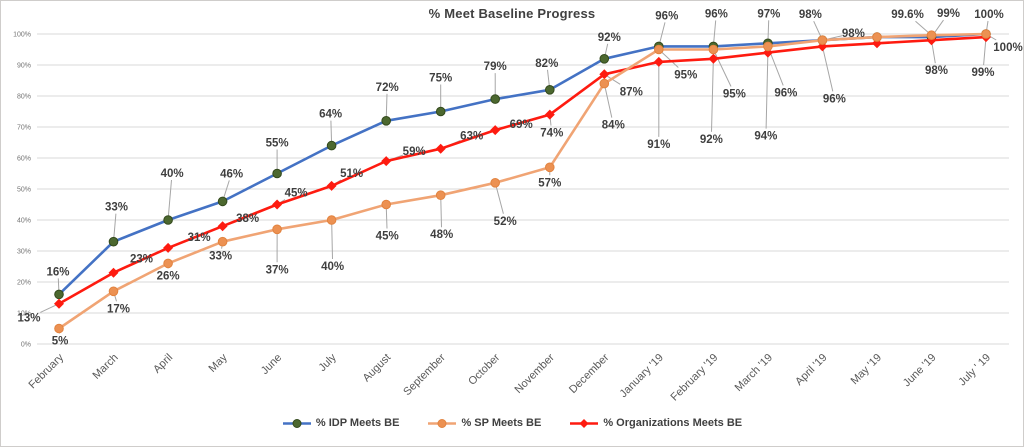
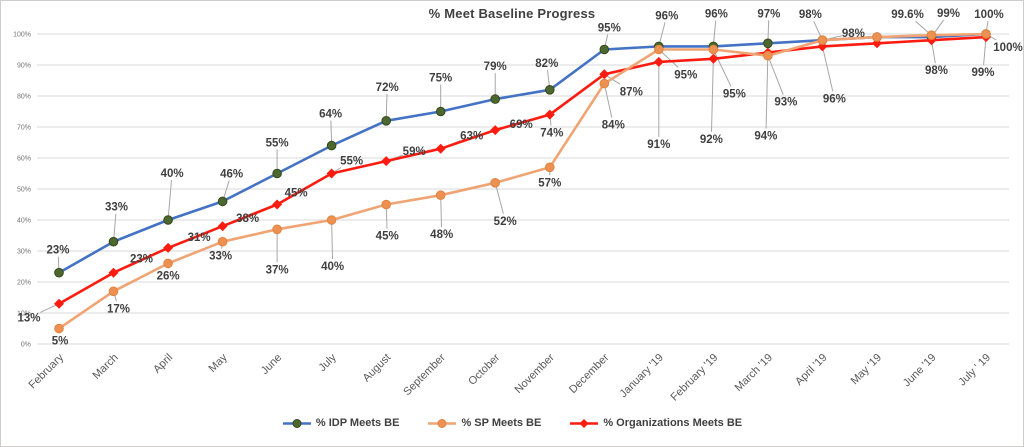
% IDP Meets BE/February: 16% -> 23%
% Organizations Meets BE/July: 51% -> 55%
% IDP Meets BE/December: 92% -> 95%
% SP Meets BE/March '19: 96% -> 93%
